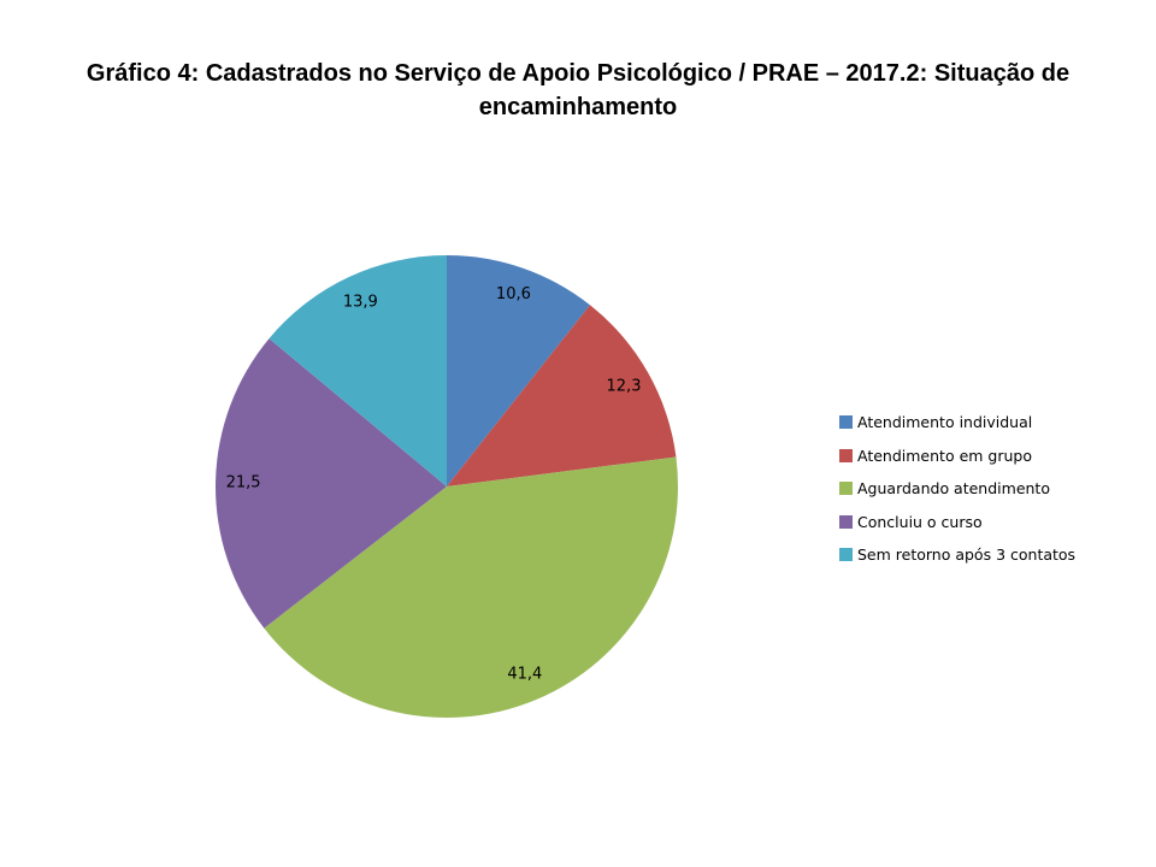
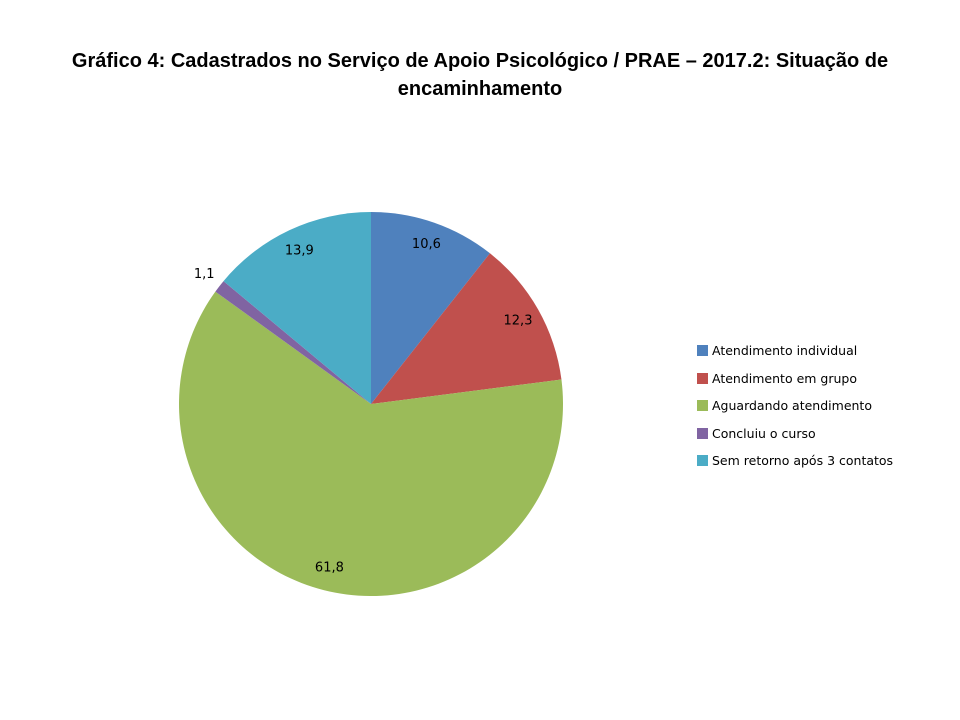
Aguardando atendimento: 41,4 -> 61,8
Concluiu o curso: 21,5 -> 1,1
